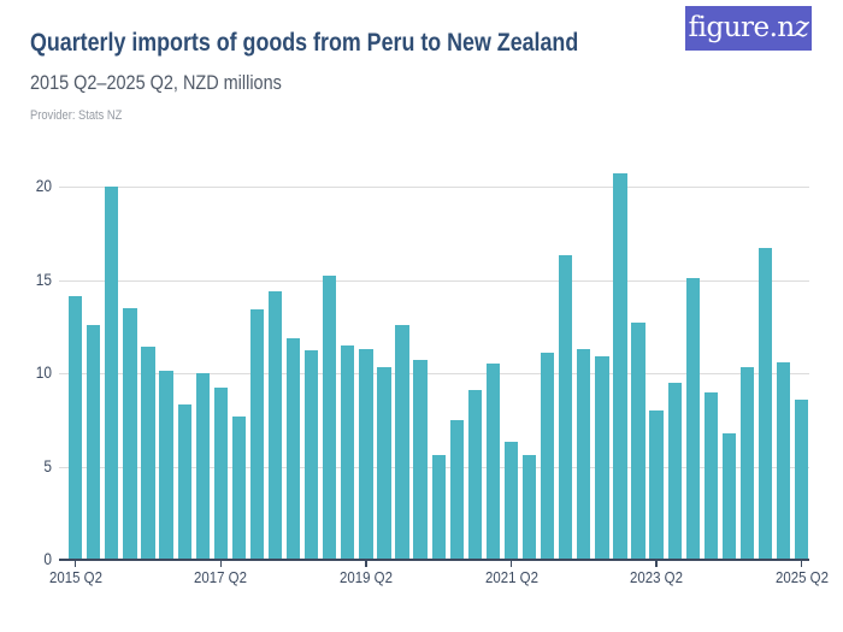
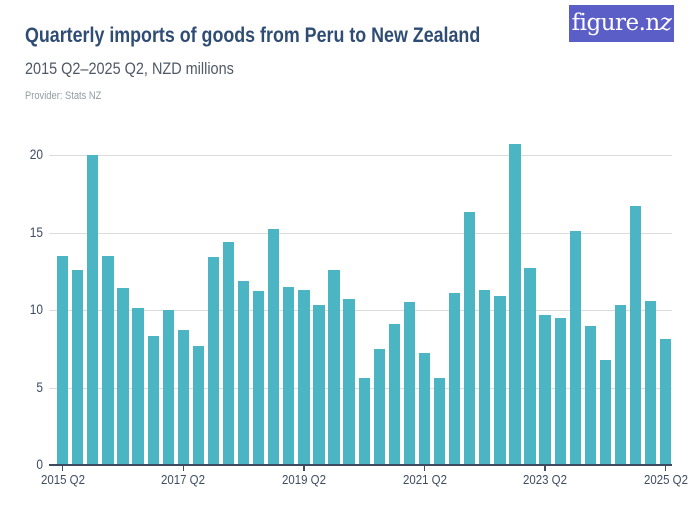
2015 Q2: 14.1 -> 13.5
2017 Q2: 9.2 -> 8.7
2021 Q2: 6.3 -> 7.2
2023 Q2: 8.0 -> 9.7
2025 Q2: 8.6 -> 8.1
